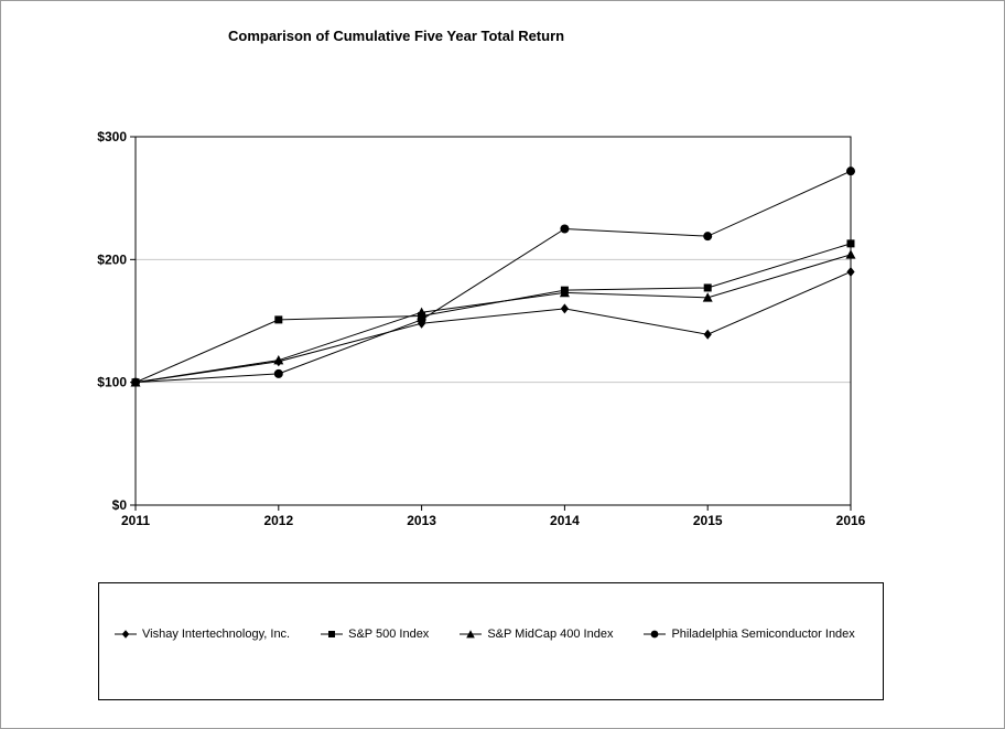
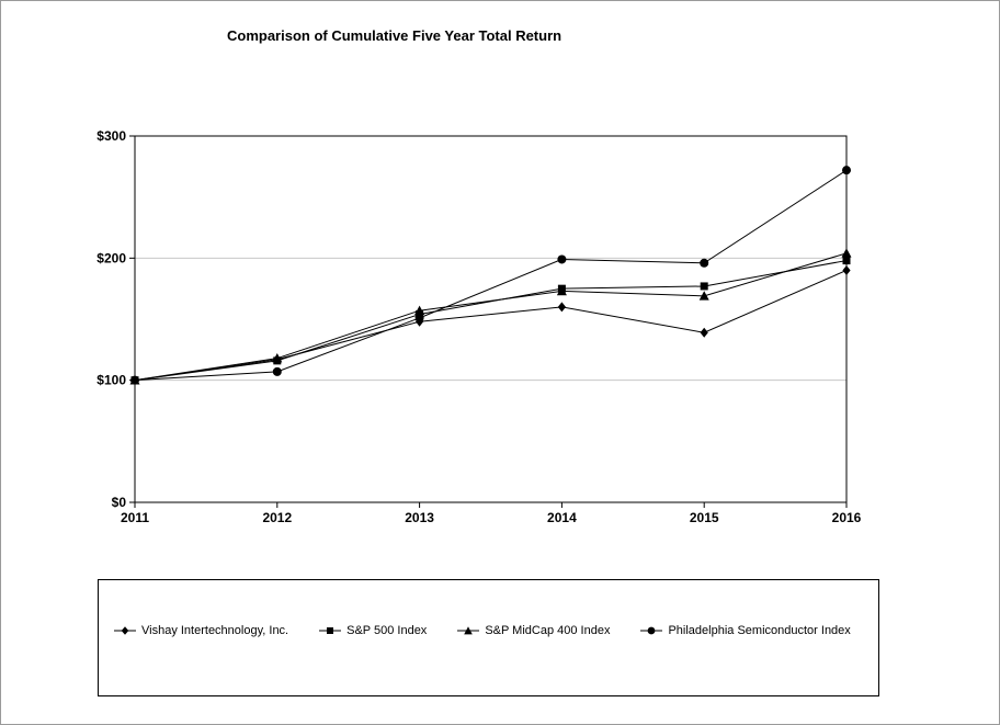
S&P 500 Index/2012: $151 -> $116
Philadelphia Semiconductor Index/2014: $225 -> $199
Philadelphia Semiconductor Index/2015: $219 -> $196
S&P 500 Index/2016: $213 -> $198
